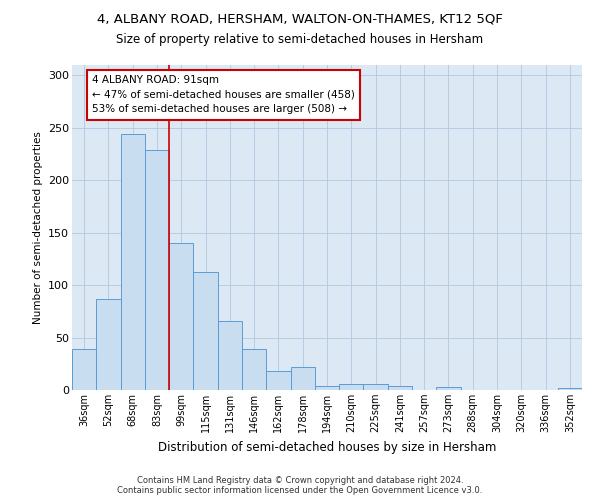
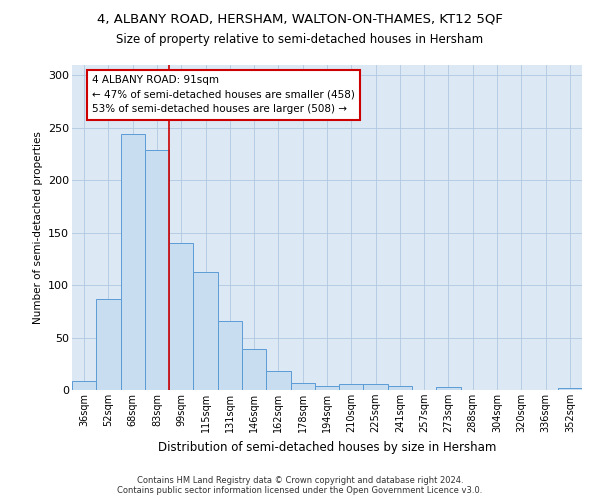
36sqm: 39 -> 9
178sqm: 22 -> 7
